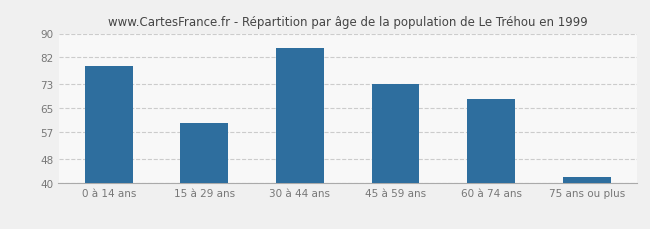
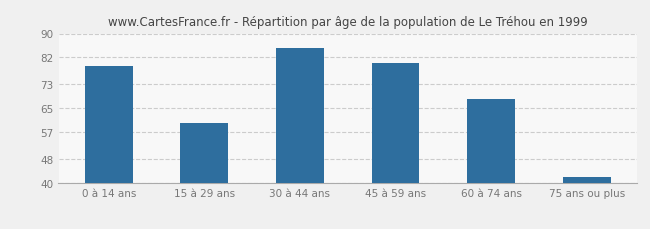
45 à 59 ans: 73 -> 80
